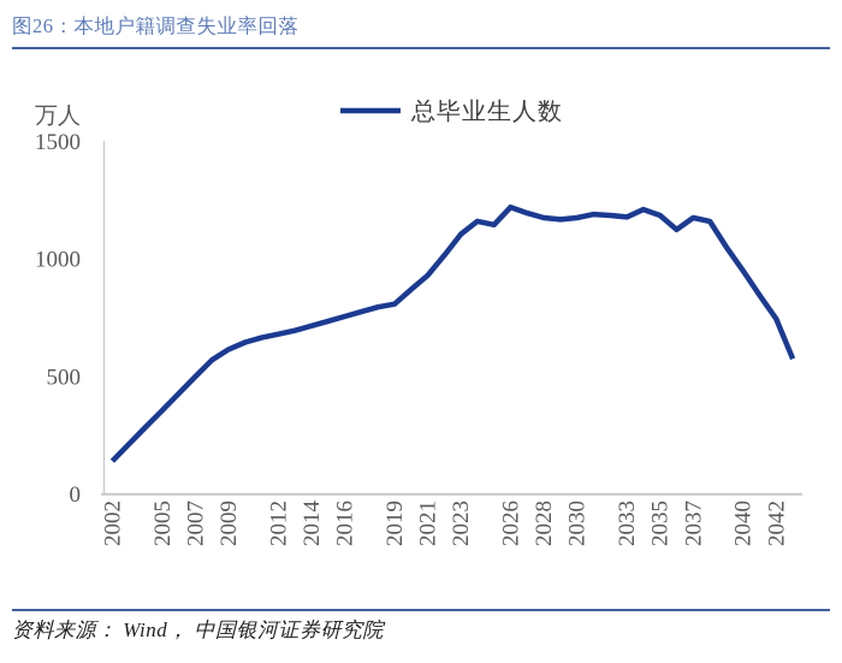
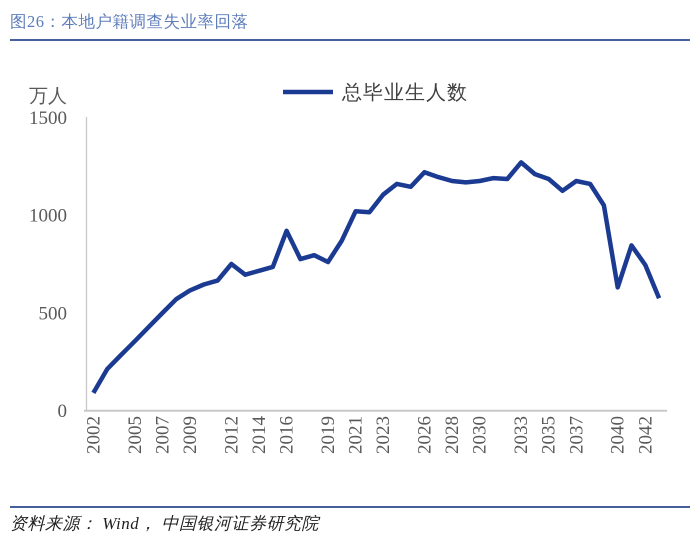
2002: 140 -> 90
2012: 680 -> 750
2016: 760 -> 920
2019: 810 -> 760
2021: 930 -> 1020
2033: 1180 -> 1270
2040: 950 -> 630
